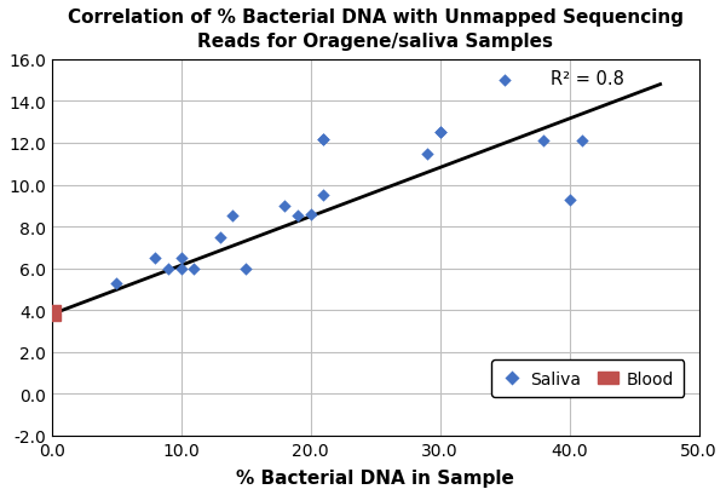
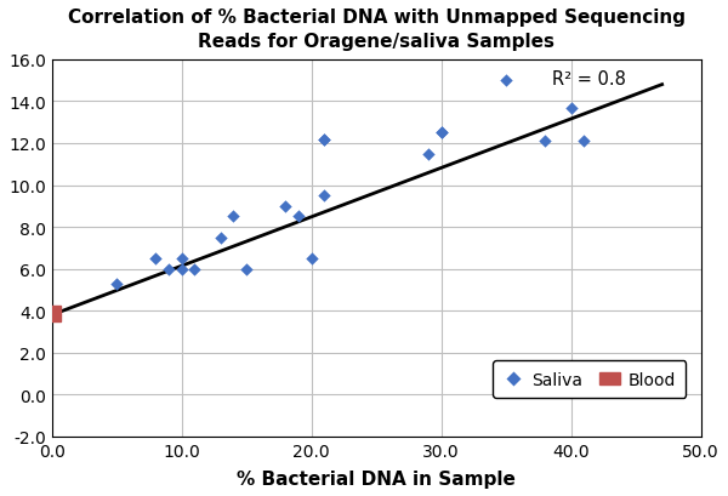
20.0: 8.6 -> 6.5
40.0: 9.3 -> 13.7
